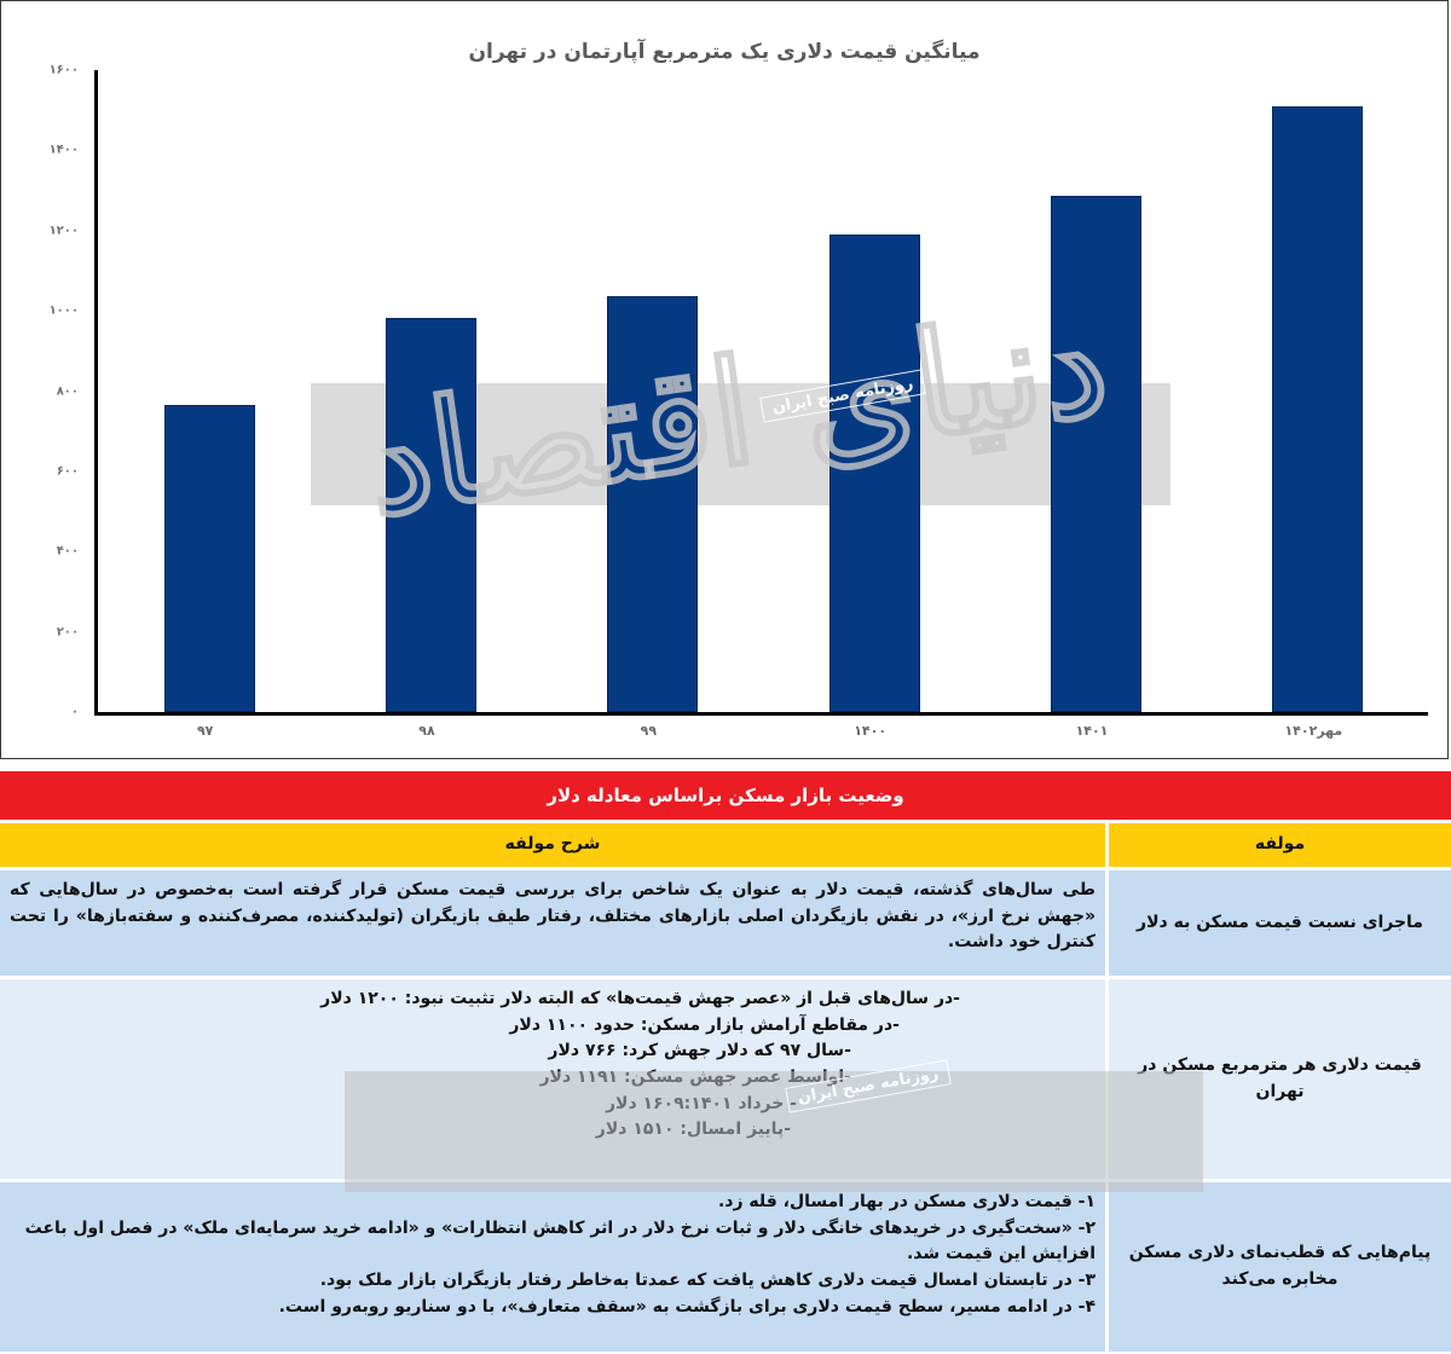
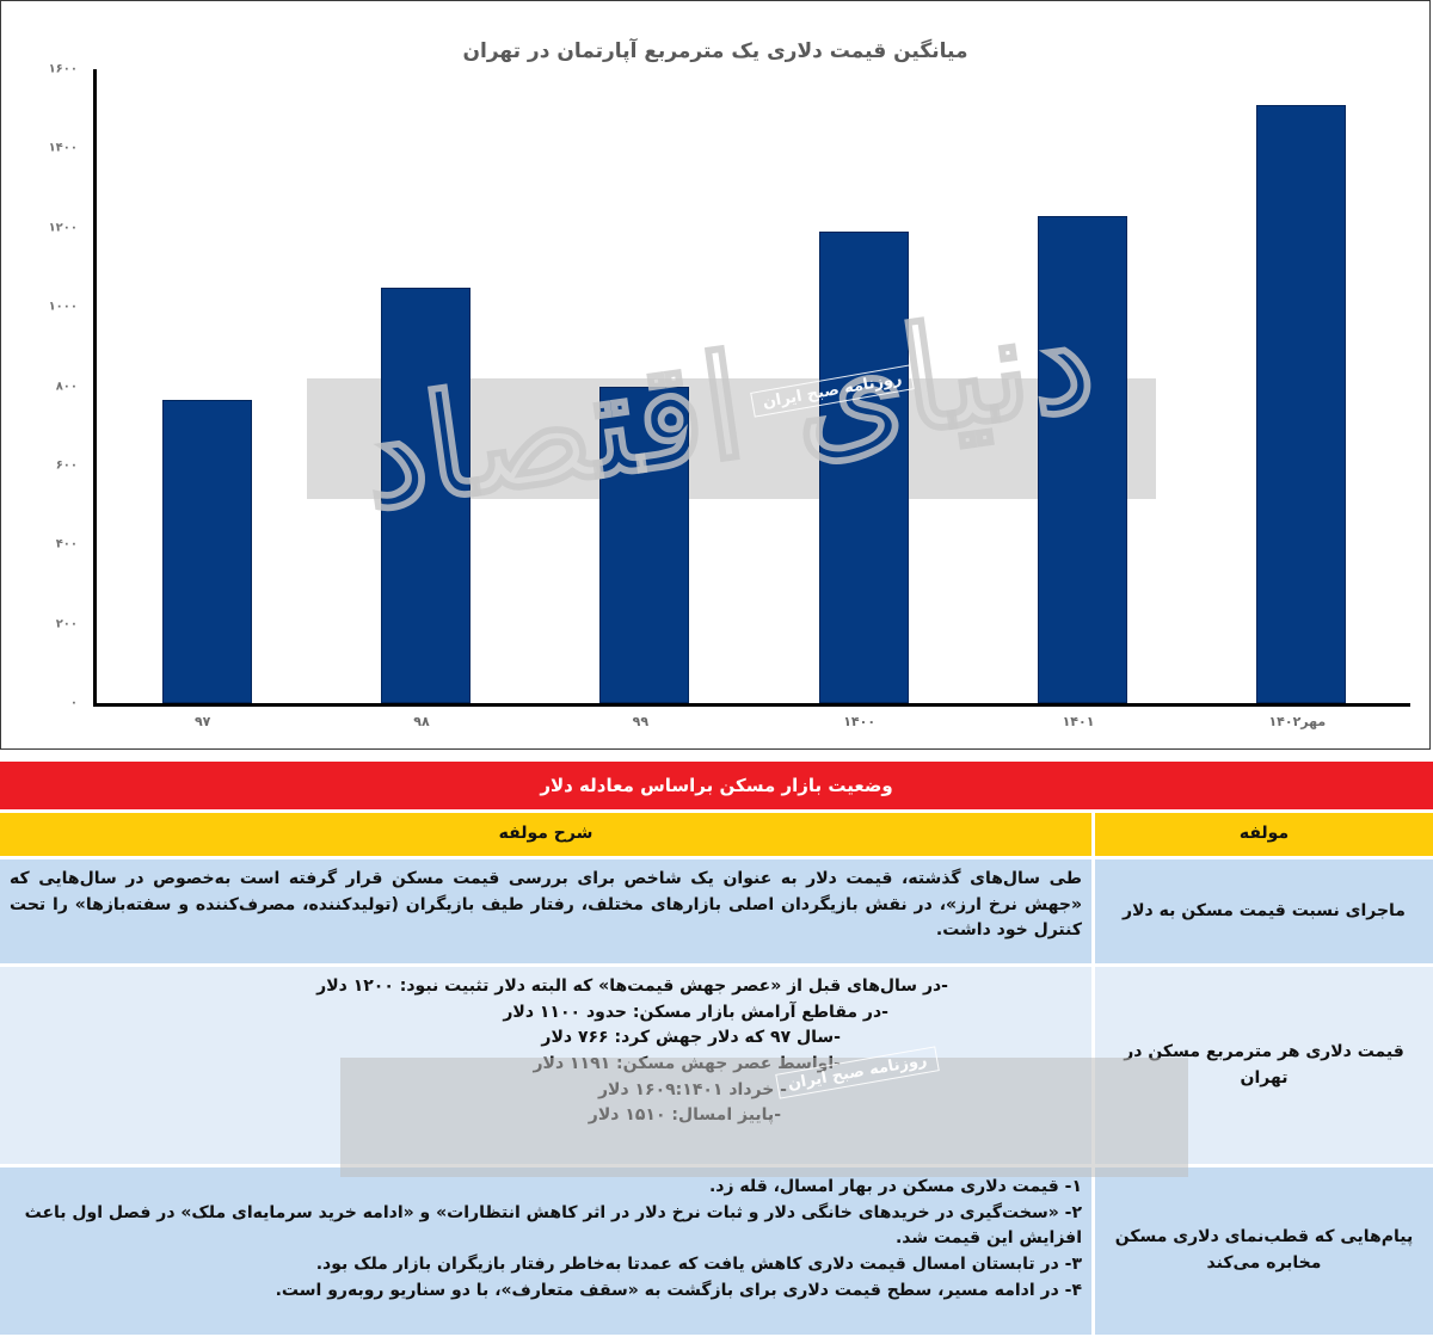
۹۸: 980 -> 1050
۹۹: 1040 -> 800
۱۴۰۱: 1290 -> 1230
